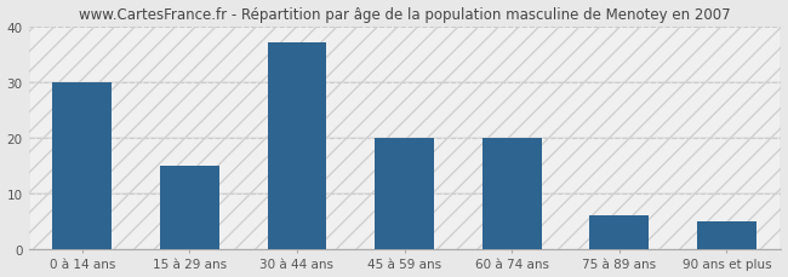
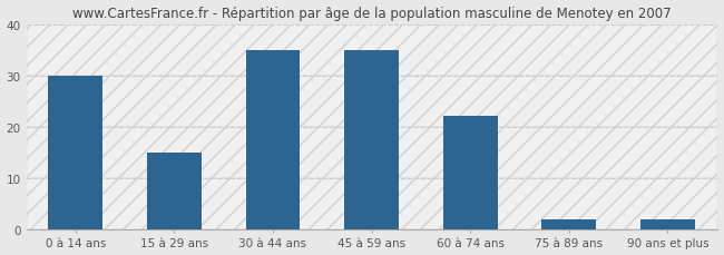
30 à 44 ans: 37 -> 35
45 à 59 ans: 20 -> 35
60 à 74 ans: 20 -> 22
75 à 89 ans: 6 -> 2
90 ans et plus: 5 -> 2
